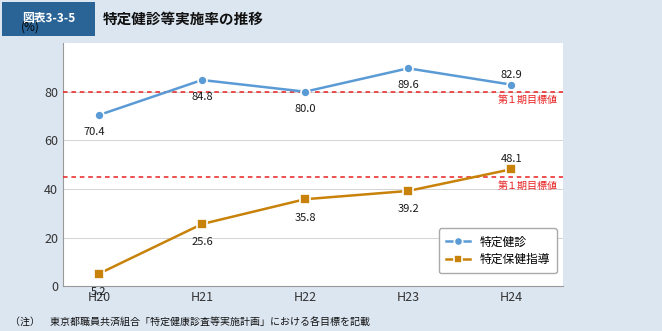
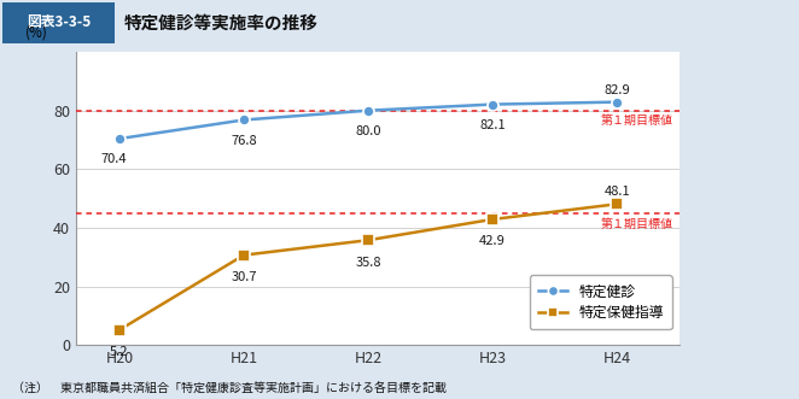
特定健診/H21: 84.8 -> 76.8
特定保健指導/H21: 25.6 -> 30.7
特定健診/H23: 89.6 -> 82.1
特定保健指導/H23: 39.2 -> 42.9
